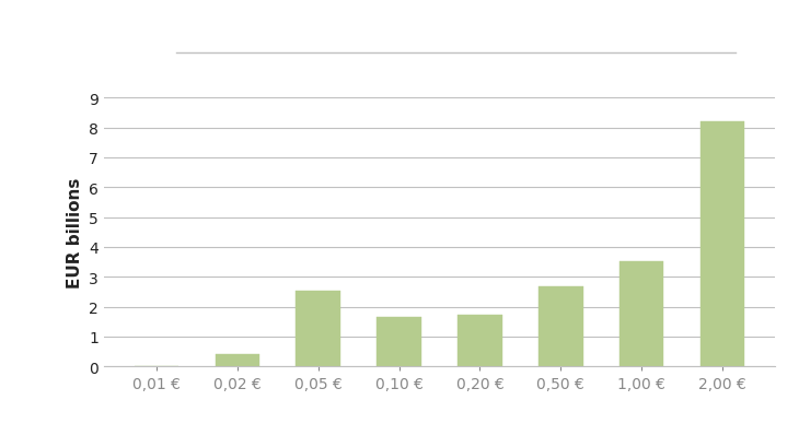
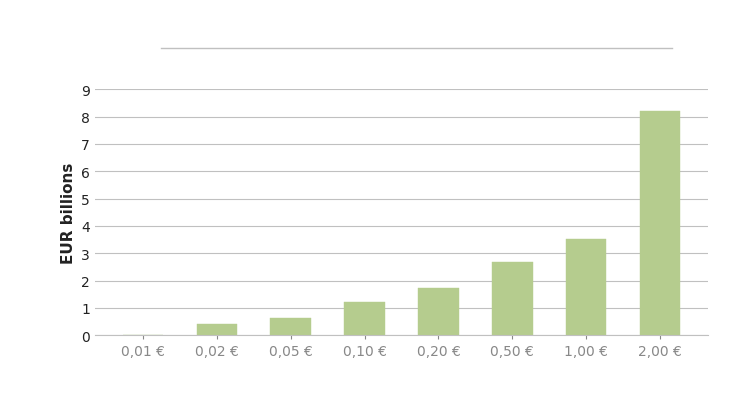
0,05 €: 2.55 -> 0.62
0,10 €: 1.65 -> 1.20
